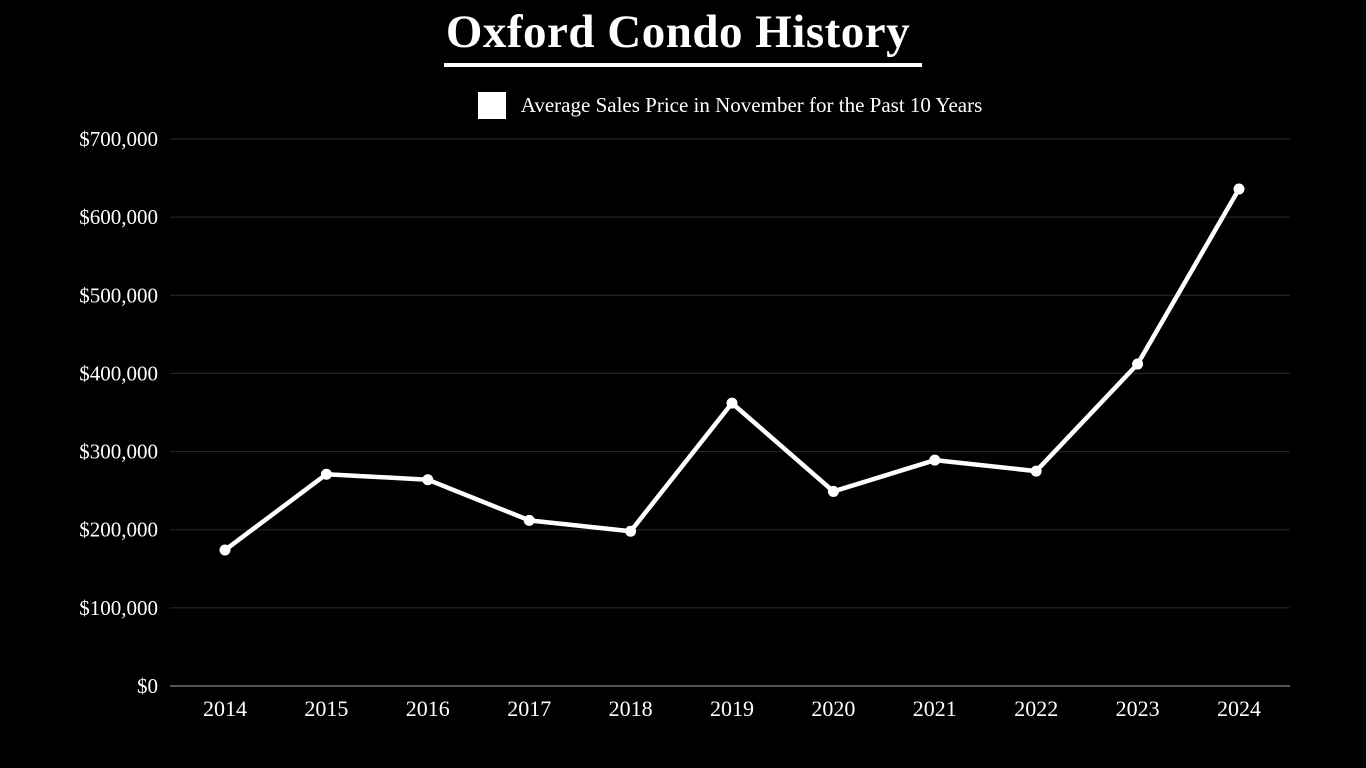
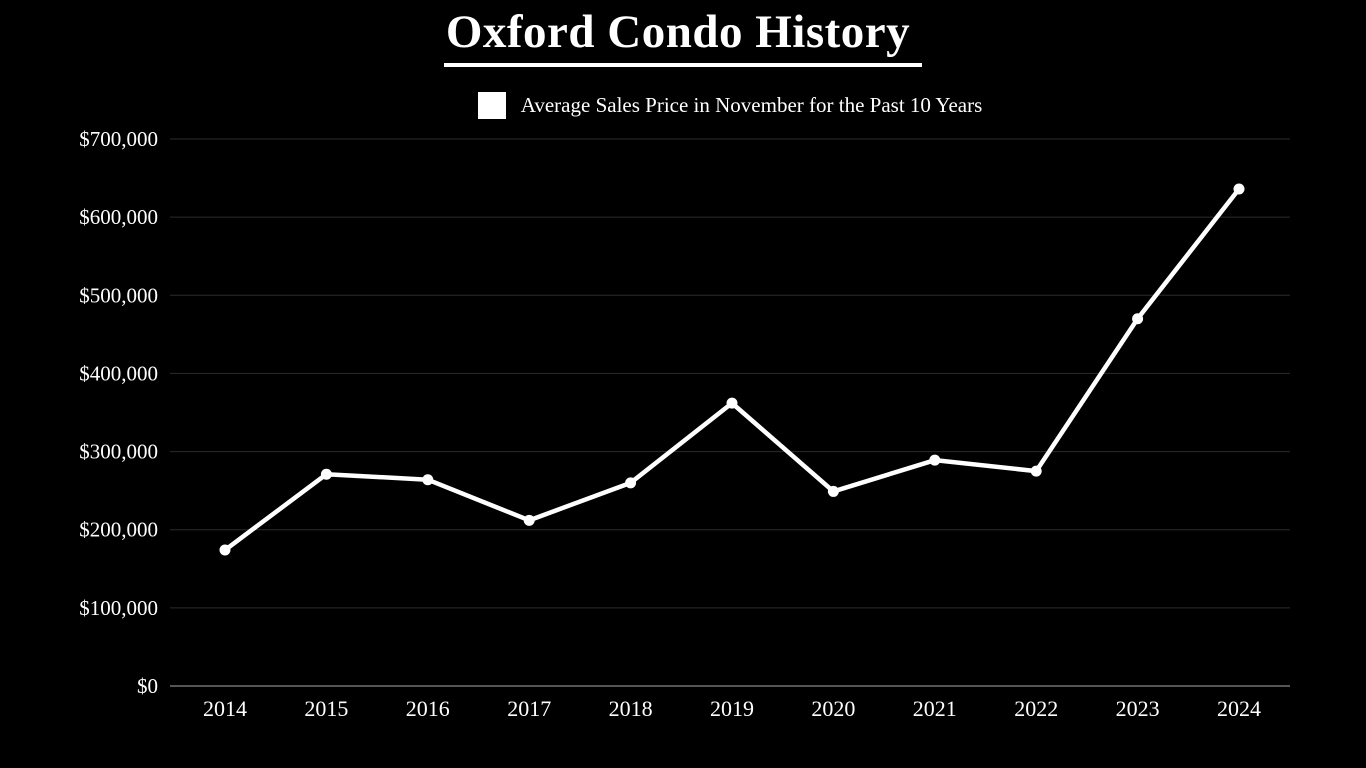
2018: $200000 -> $260000
2023: $410000 -> $470000
